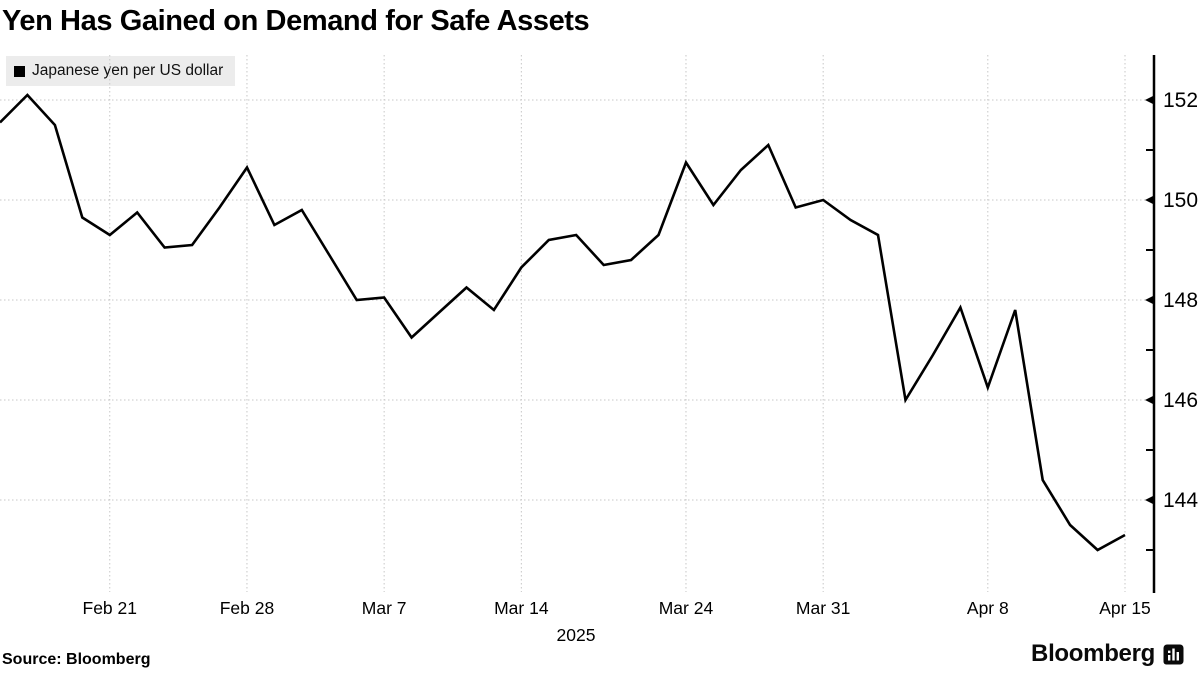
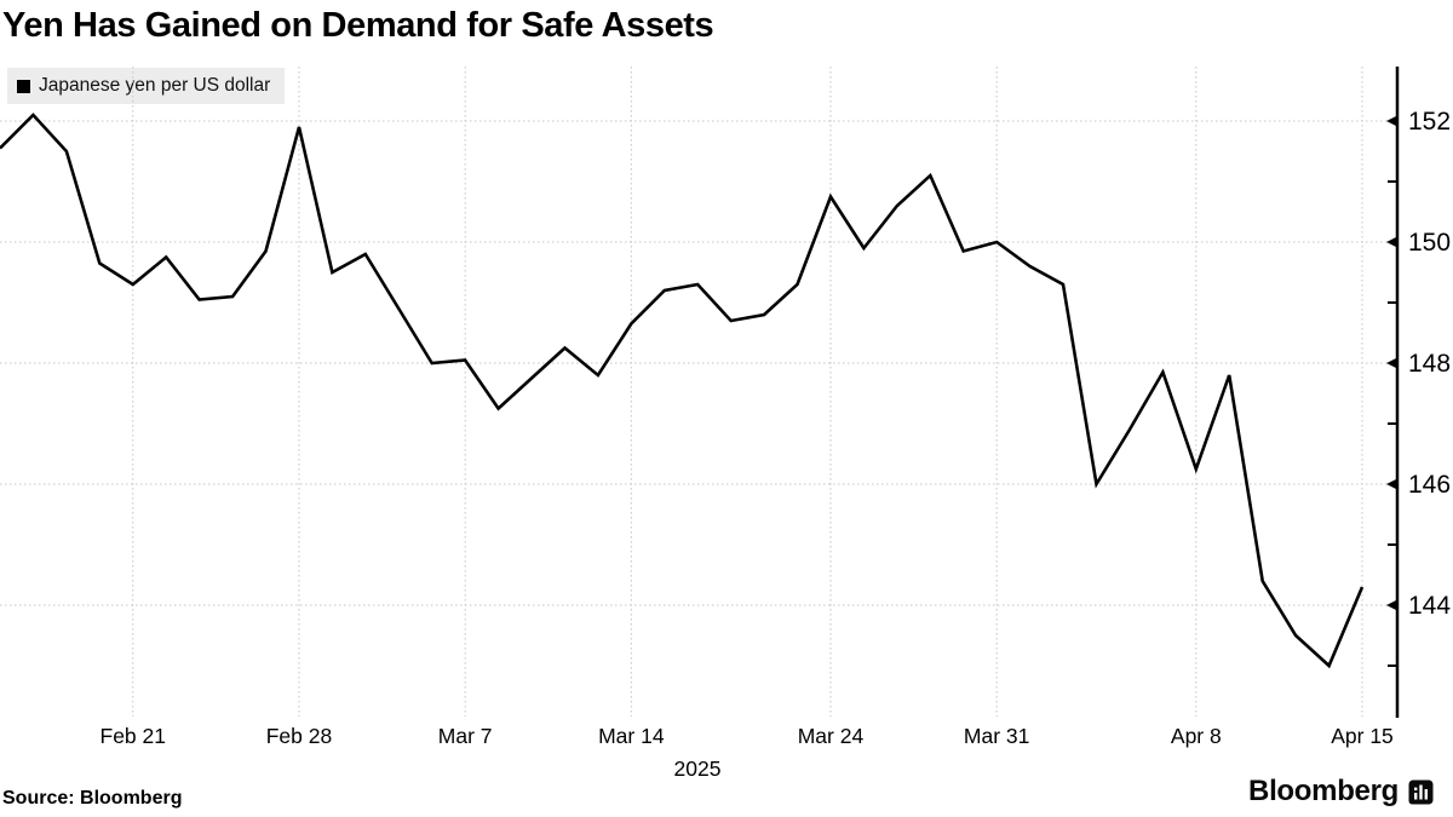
Feb 28: 150.7 -> 151.9
Apr 15: 143.3 -> 144.3
